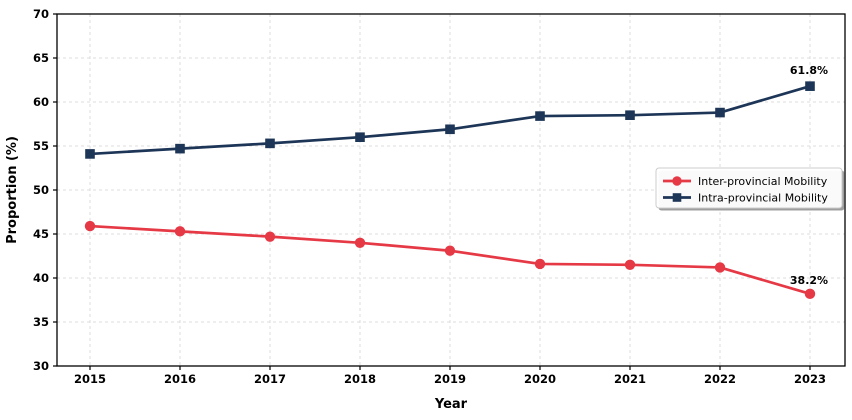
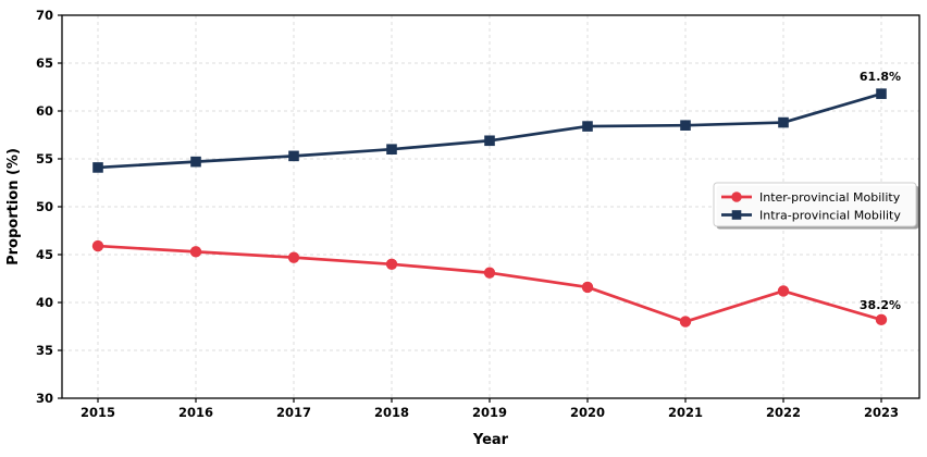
Inter-provincial Mobility/2021: 42 -> 38
